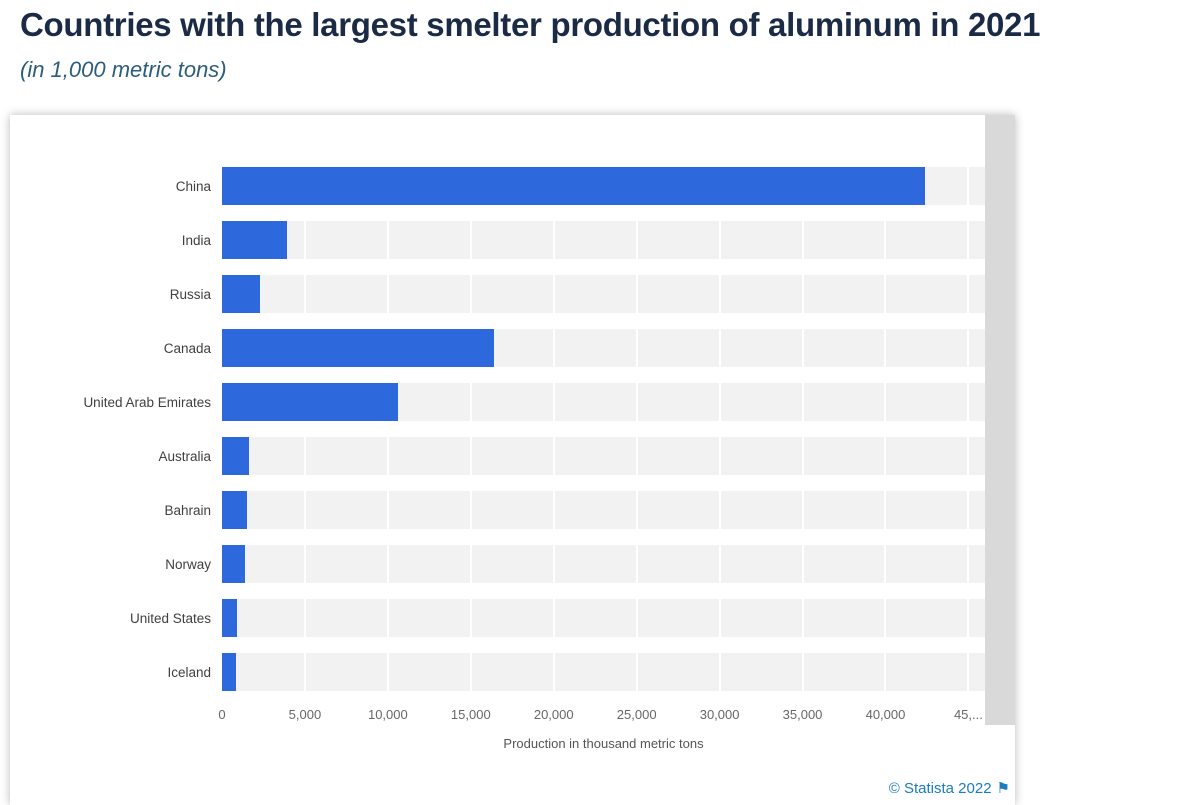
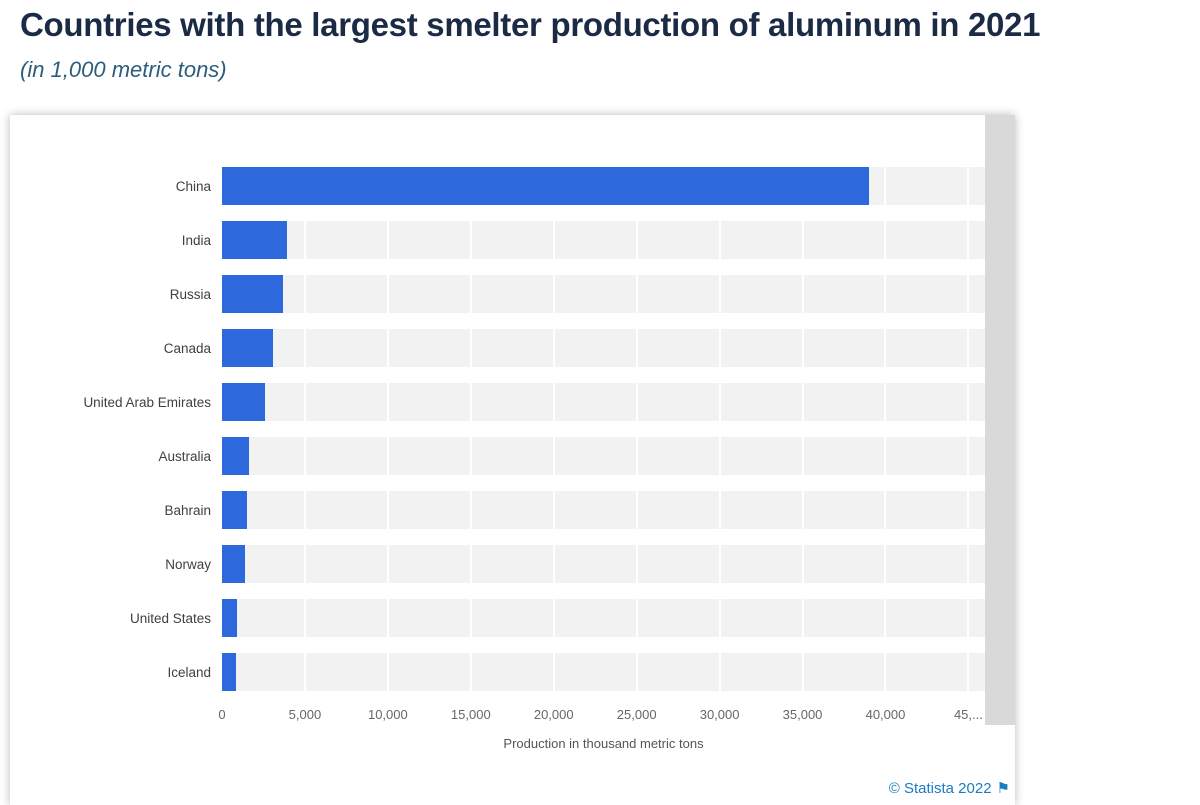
China: 42400 -> 39000
Russia: 2300 -> 3700
Canada: 16400 -> 3100
United Arab Emirates: 10600 -> 2600
